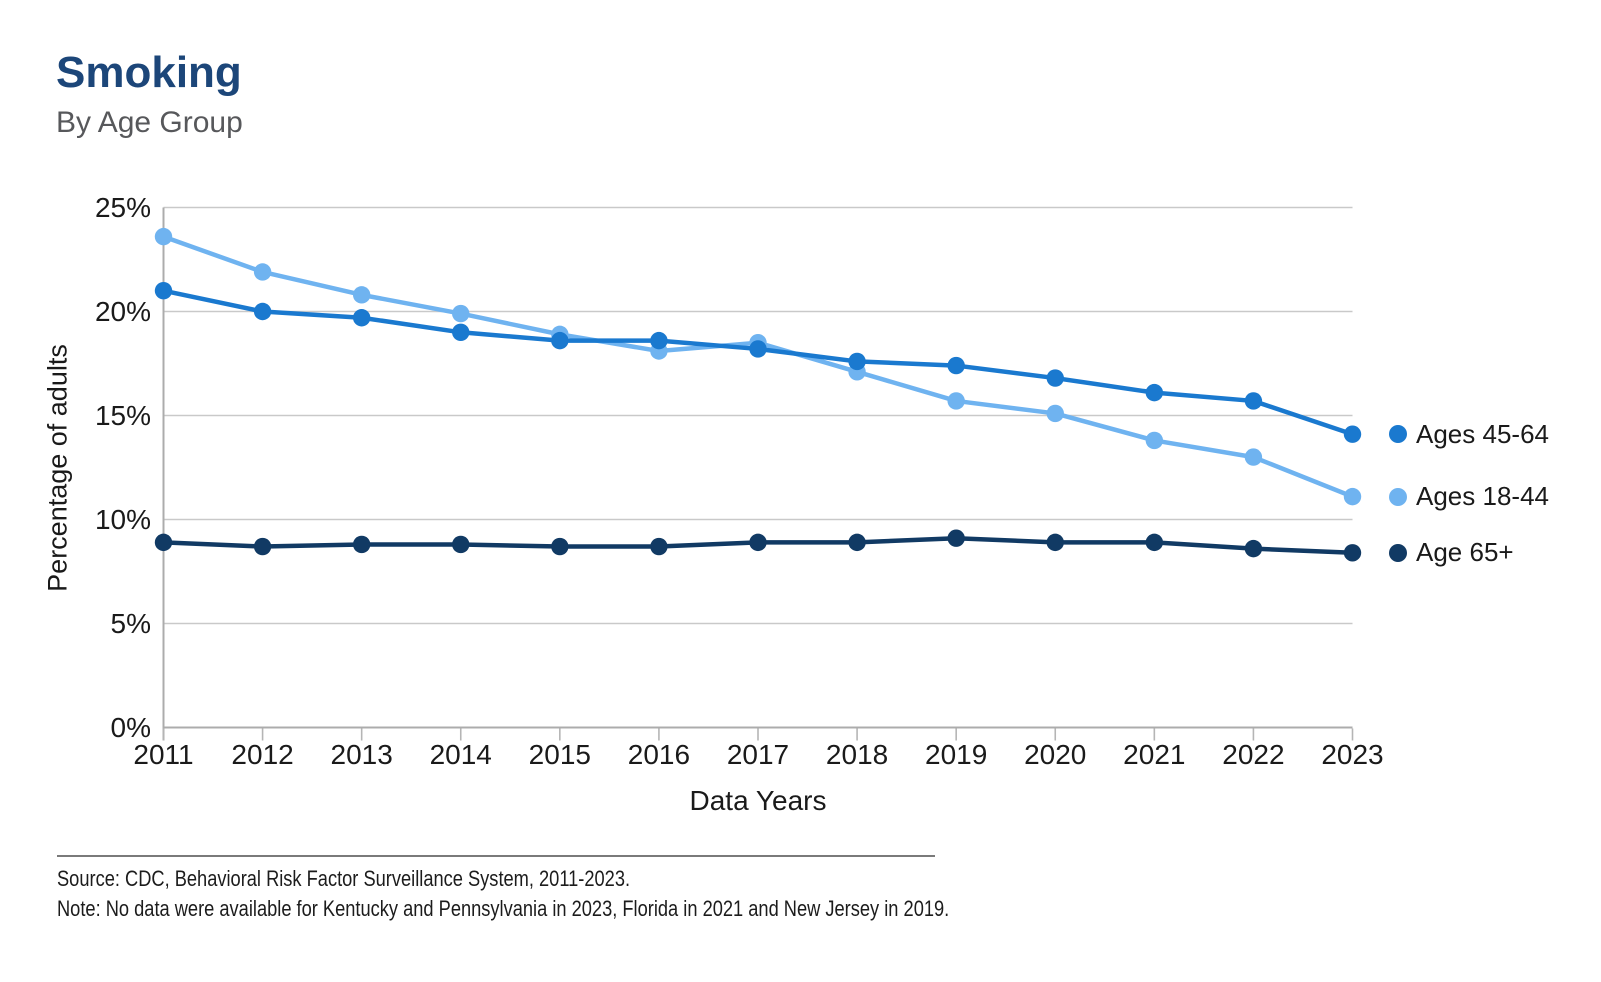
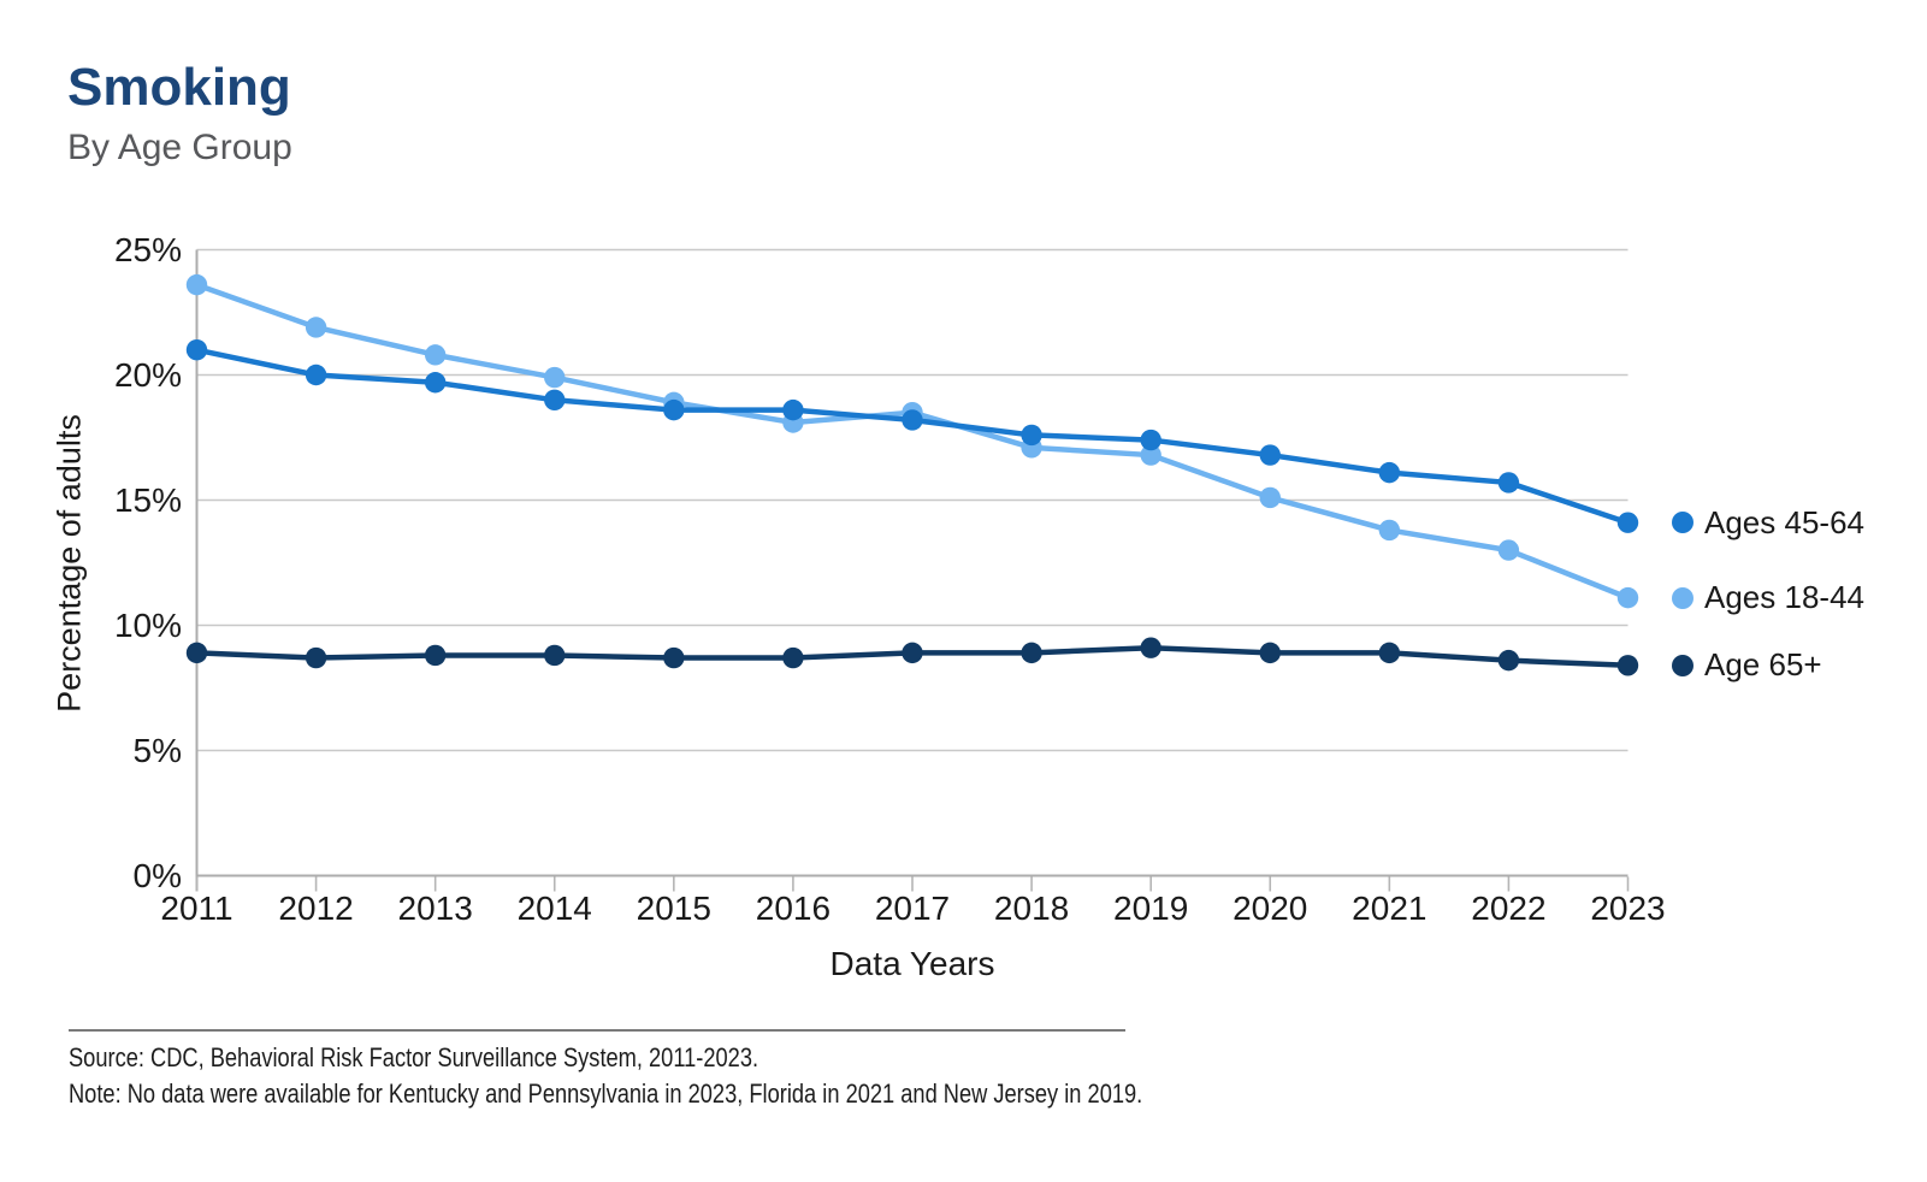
Ages 18-44/2019: 15.7% -> 16.8%
